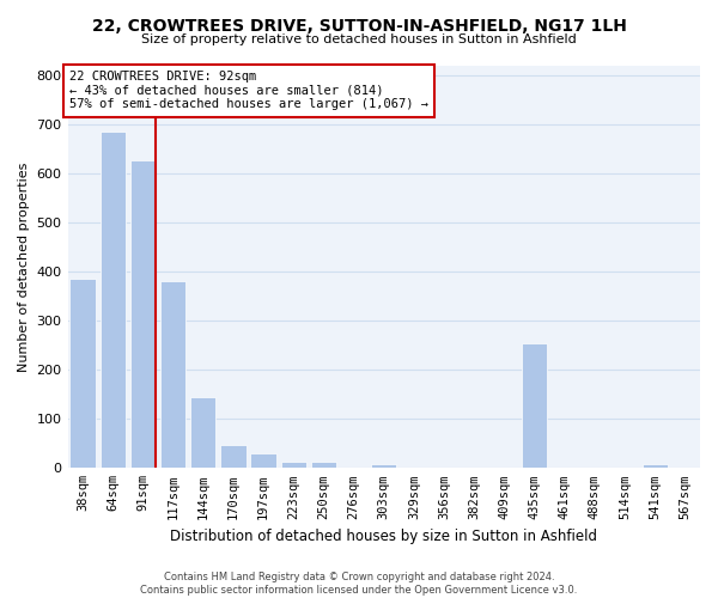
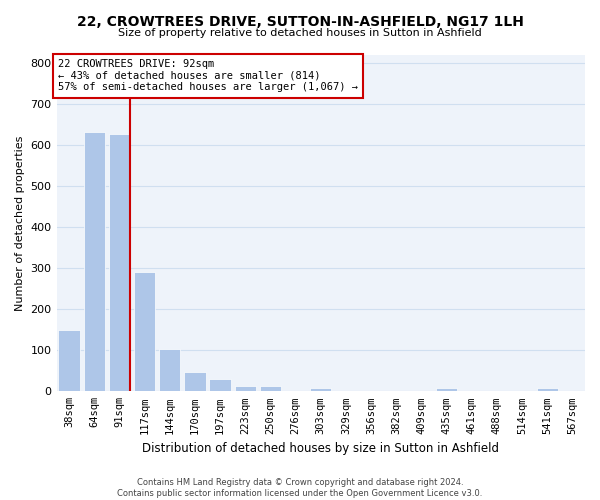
38sqm: 385 -> 150
64sqm: 685 -> 632
117sqm: 380 -> 290
144sqm: 145 -> 104
435sqm: 255 -> 8
